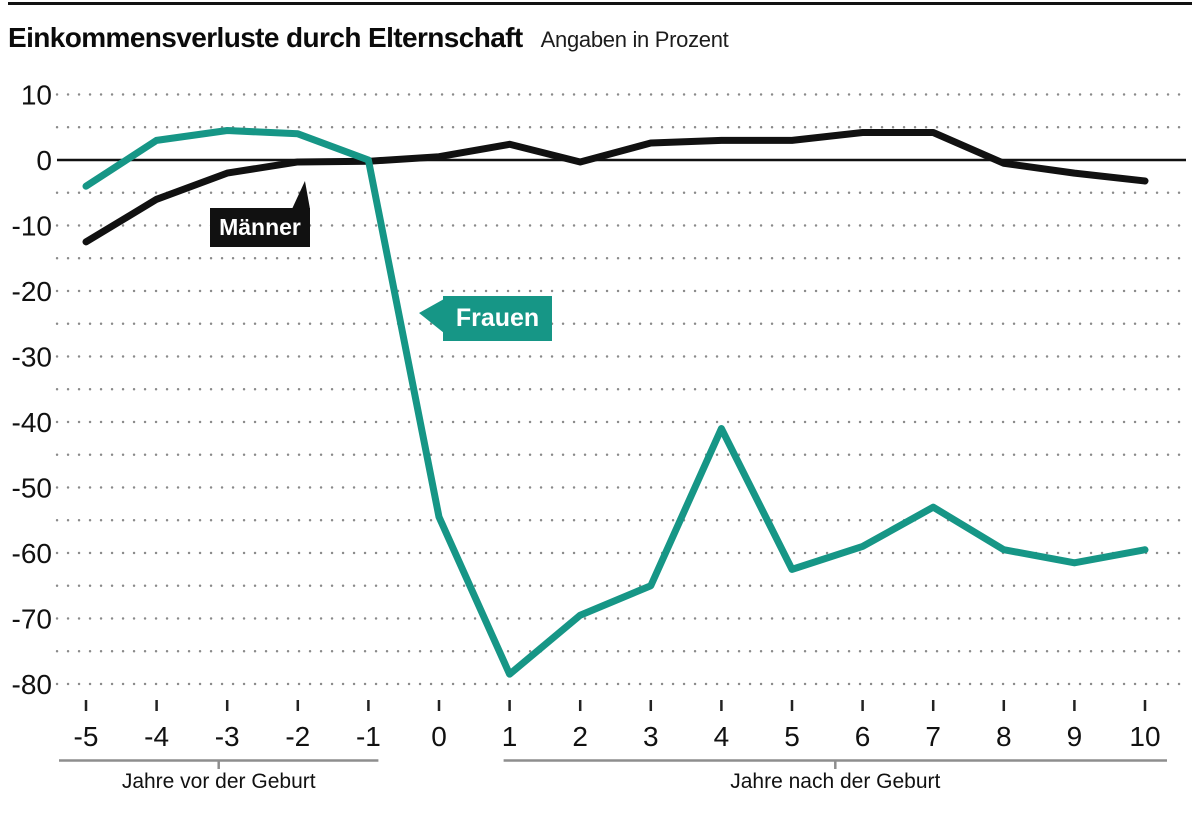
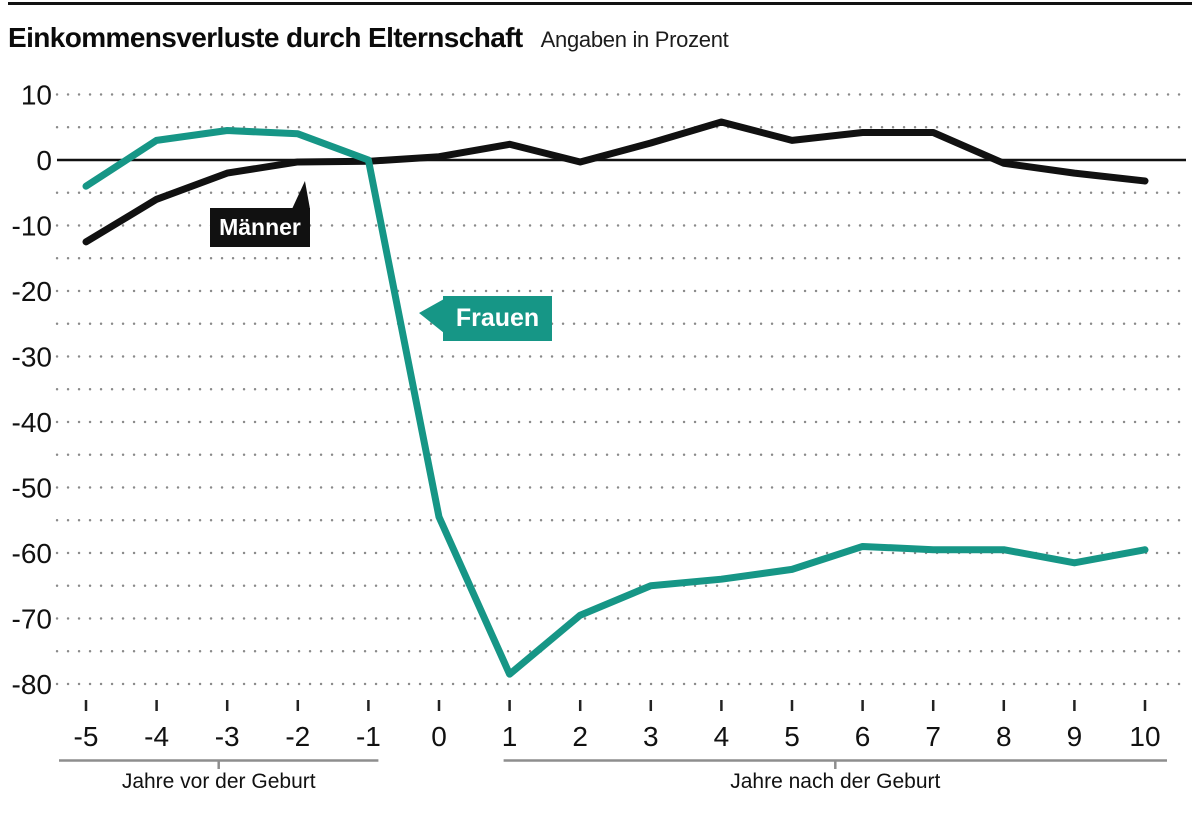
Männer/4: 3 -> 6
Frauen/4: -41 -> -64
Frauen/7: -53 -> -60
